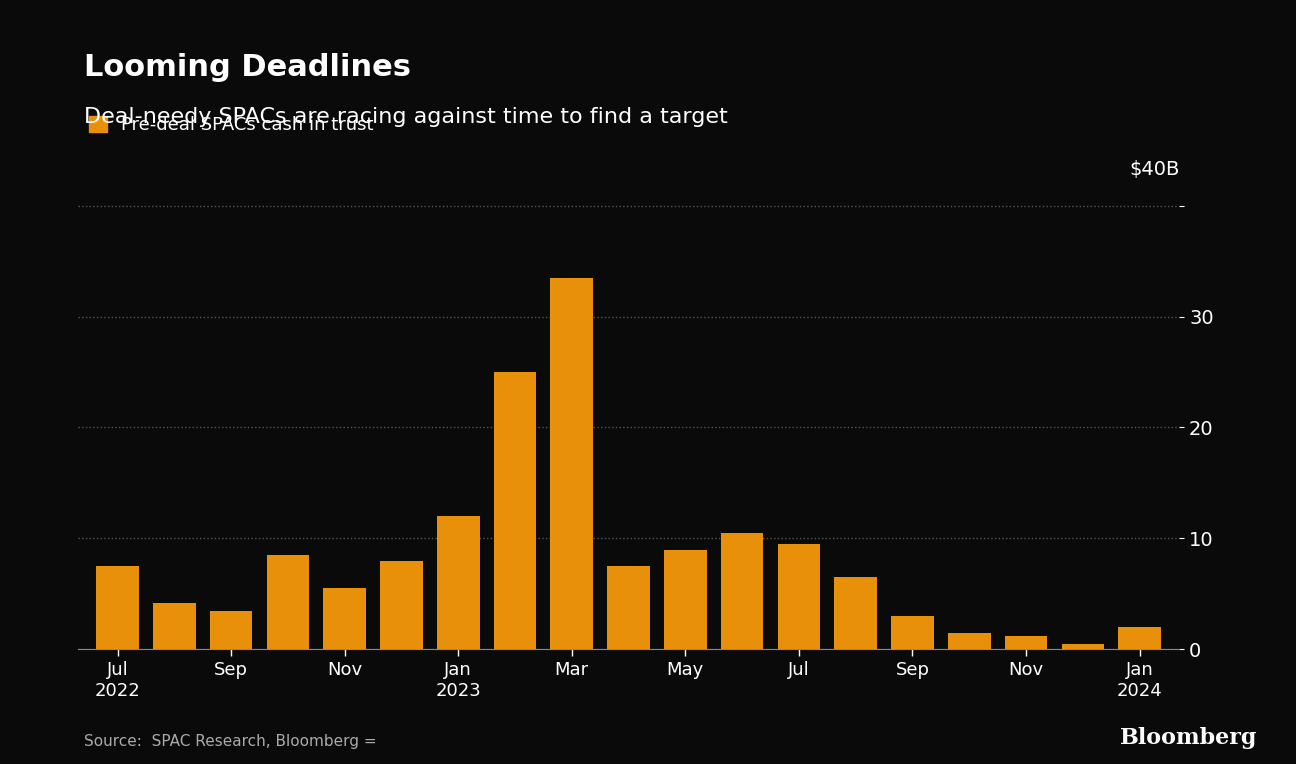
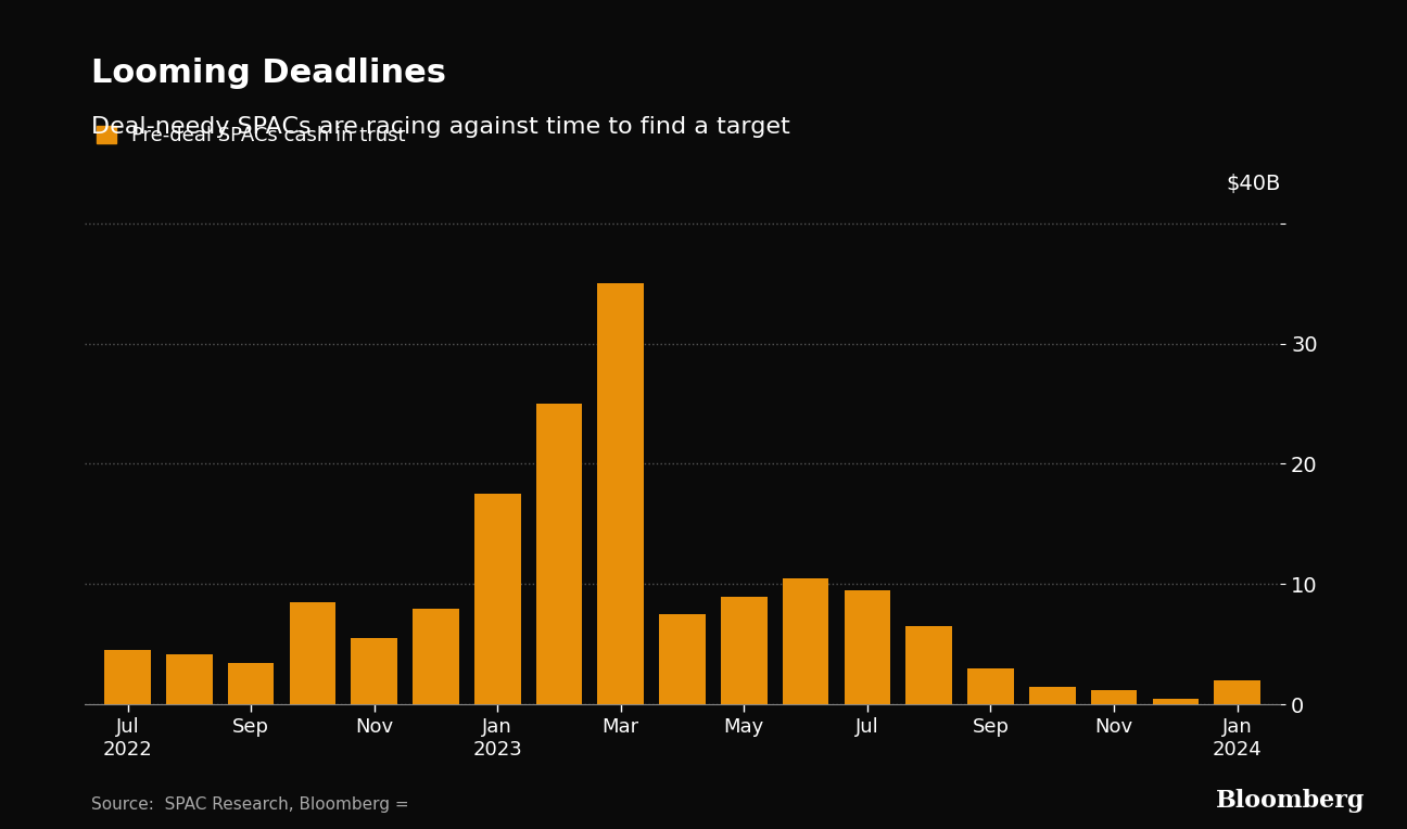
Jul 2022: 7.5 -> 4.5
Jan 2023: 12.0 -> 17.5
Mar: 33.5 -> 35.0
